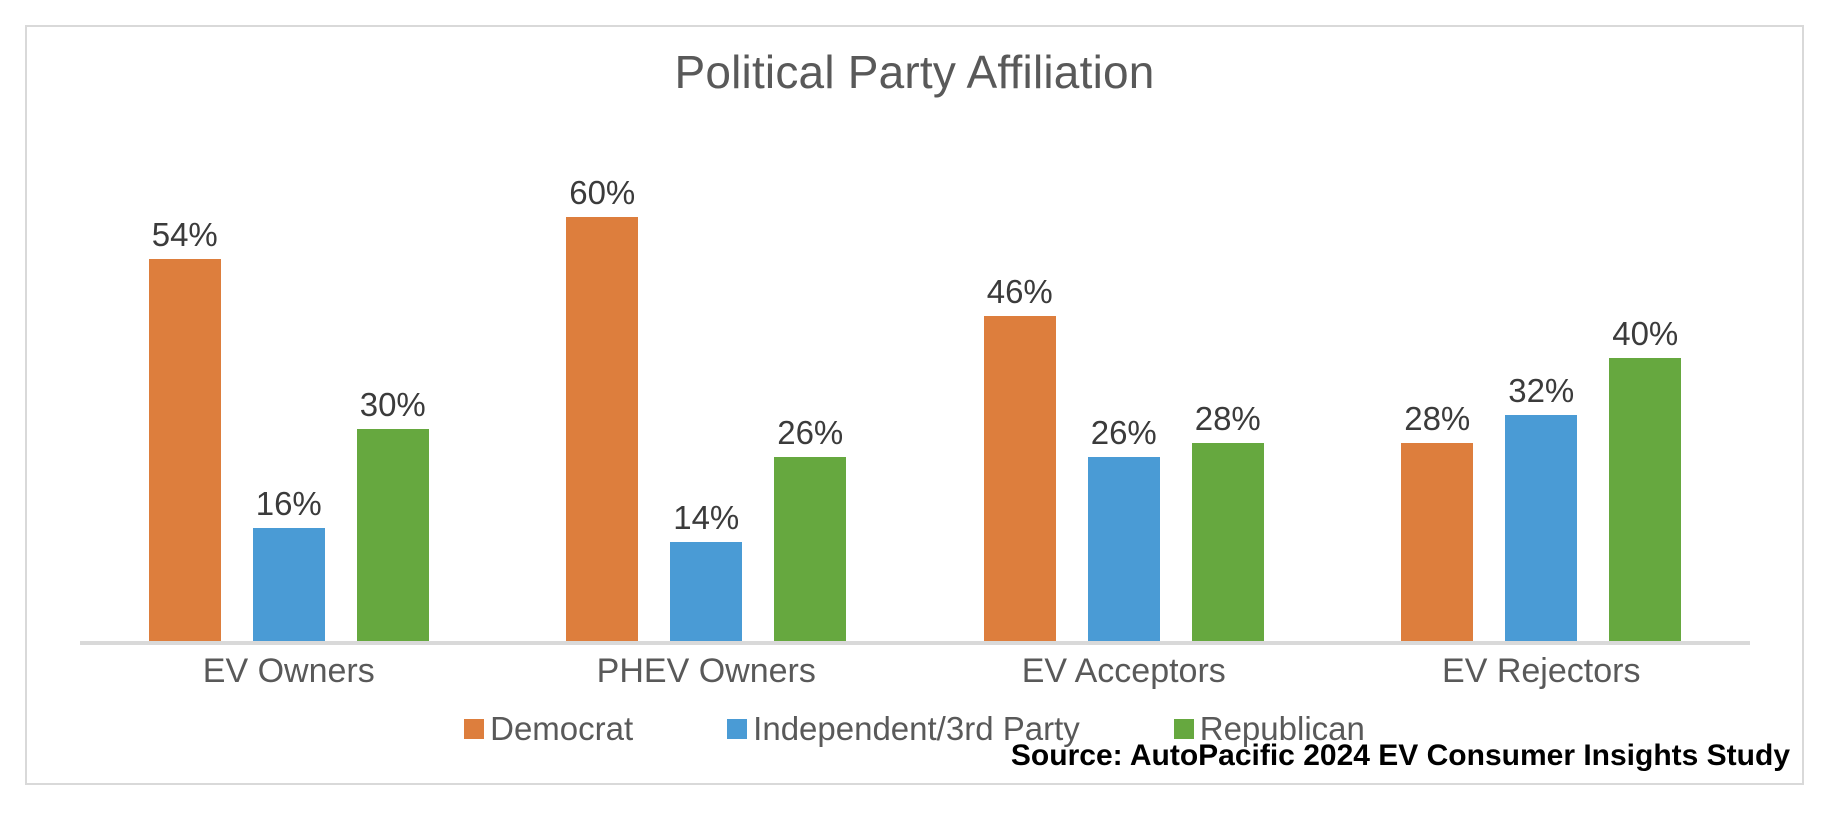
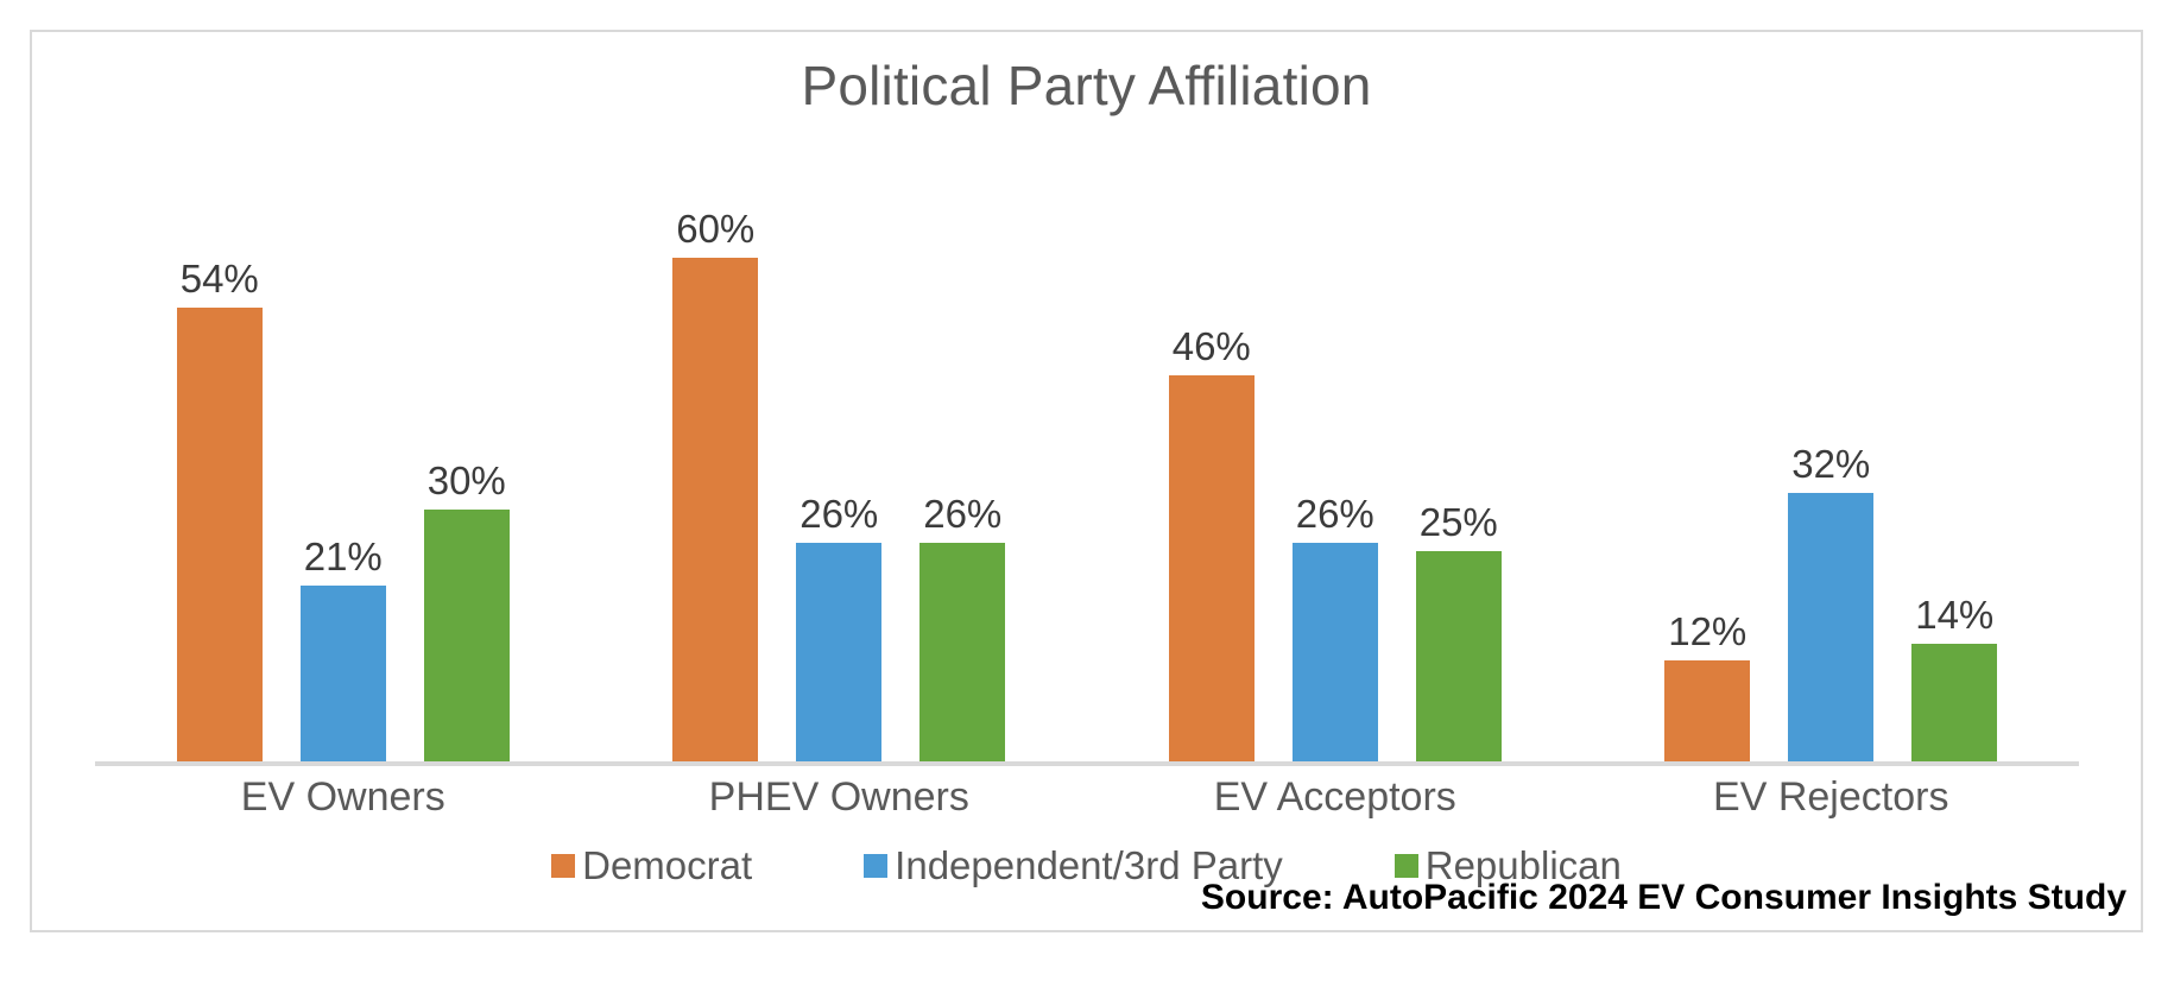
Independent/3rd Party/EV Owners: 16% -> 21%
Independent/3rd Party/PHEV Owners: 14% -> 26%
Republican/EV Acceptors: 28% -> 25%
Democrat/EV Rejectors: 28% -> 12%
Republican/EV Rejectors: 40% -> 14%
